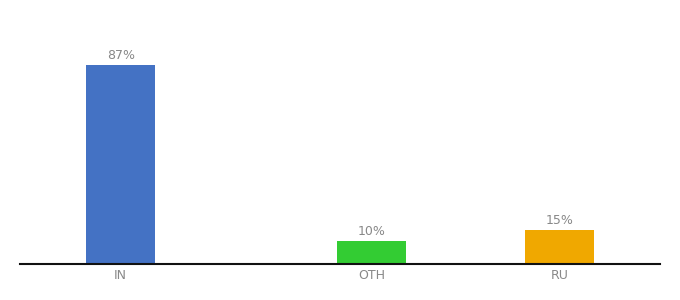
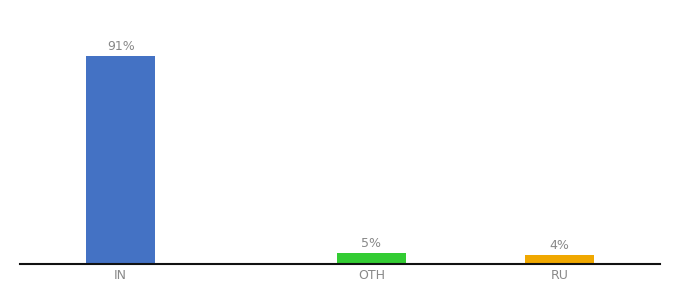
IN: 87% -> 91%
OTH: 10% -> 5%
RU: 15% -> 4%
